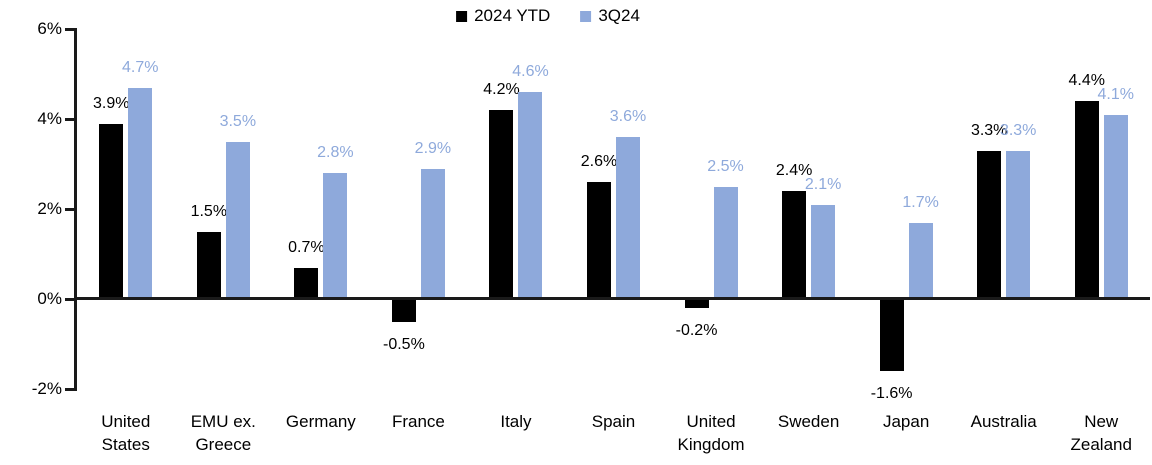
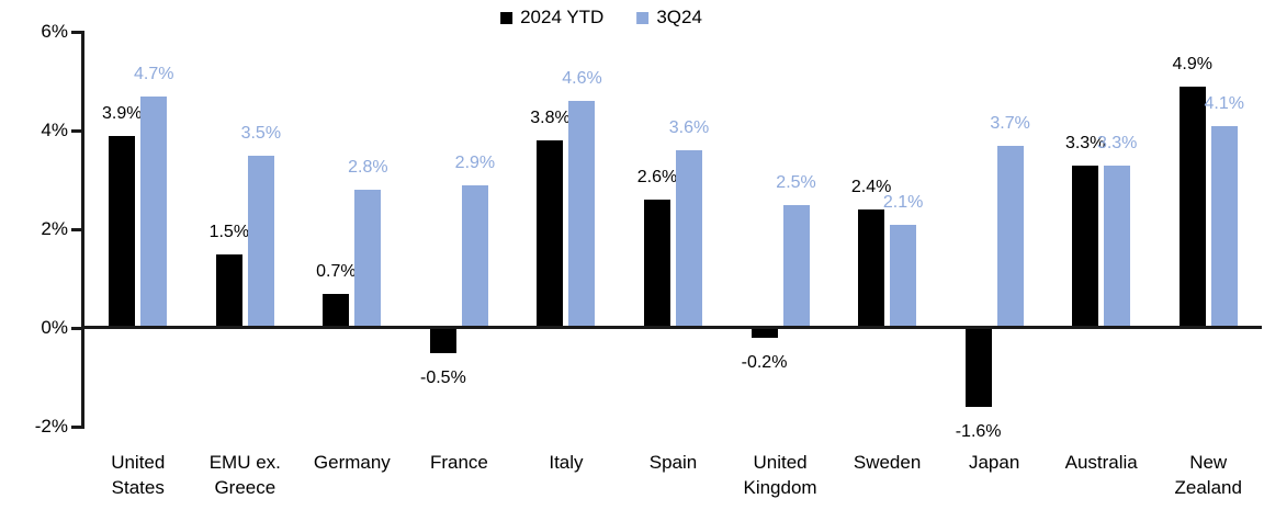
2024 YTD/Italy: 4.2% -> 3.8%
3Q24/Japan: 1.7% -> 3.7%
2024 YTD/New Zealand: 4.4% -> 4.9%
